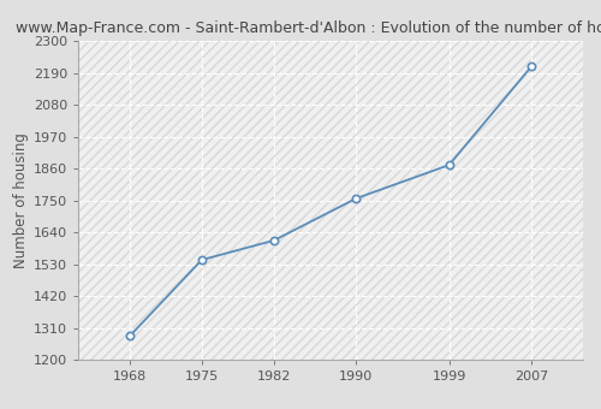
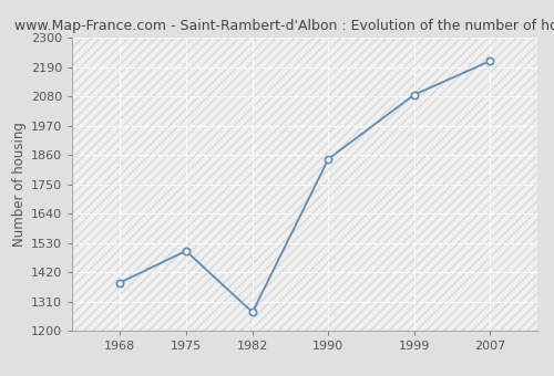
1968: 1282 -> 1380
1975: 1545 -> 1500
1982: 1612 -> 1270
1990: 1757 -> 1845
1999: 1872 -> 2085
